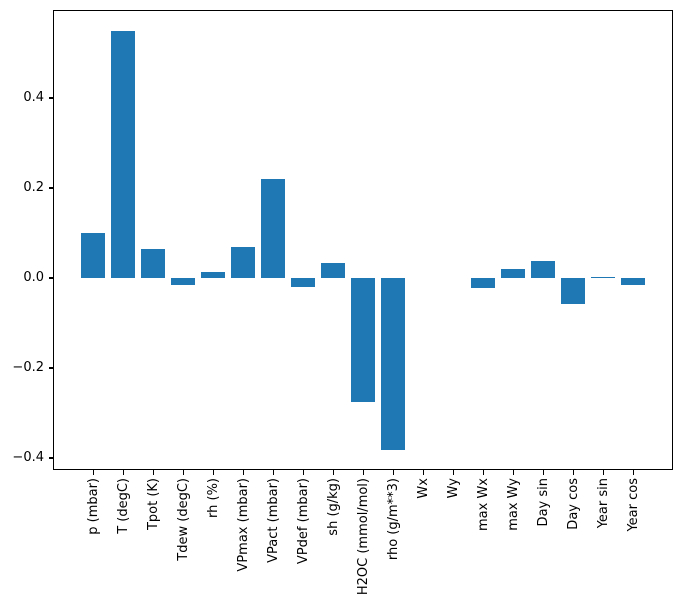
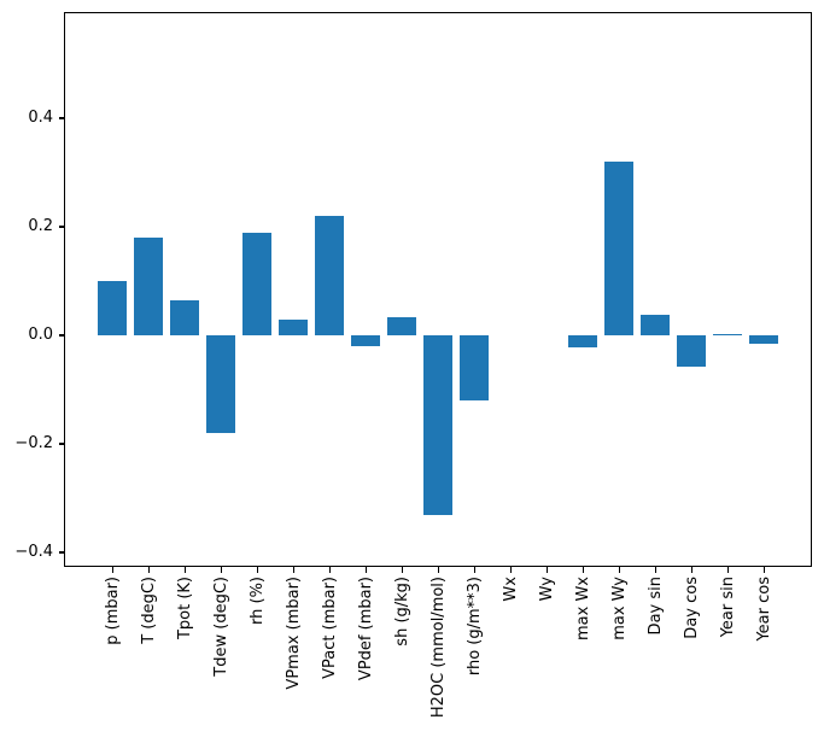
T (degC): 0.55 -> 0.18
Tdew (degC): -0.02 -> -0.18
rh (%): 0.01 -> 0.19
VPmax (mbar): 0.07 -> 0.03
H2OC (mmol/mol): -0.28 -> -0.33
rho (g/m**3): -0.38 -> -0.12
max Wy: 0.02 -> 0.32
